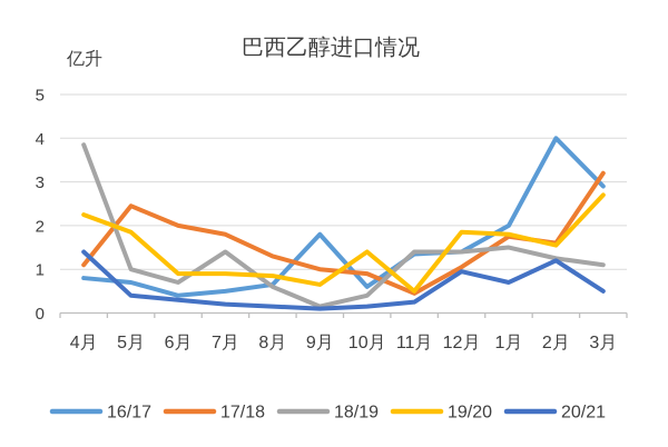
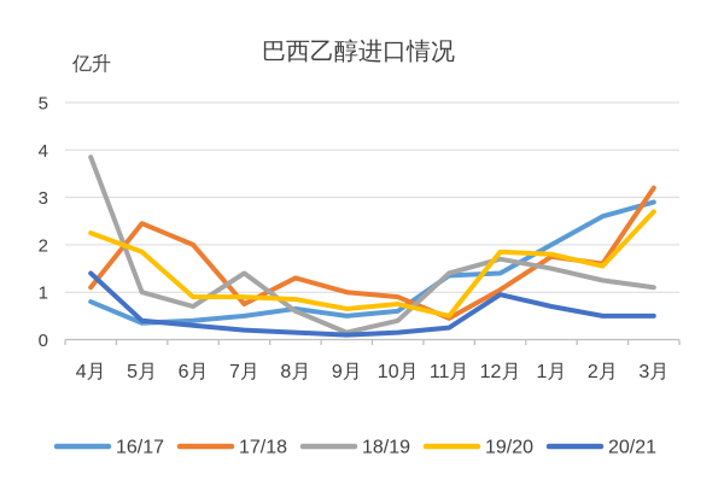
16/17/5月: 0.7 -> 0.3
17/18/7月: 1.8 -> 0.8
16/17/9月: 1.8 -> 0.5
19/20/10月: 1.4 -> 0.8
18/19/12月: 1.4 -> 1.7
16/17/2月: 4.0 -> 2.6
20/21/2月: 1.2 -> 0.5
